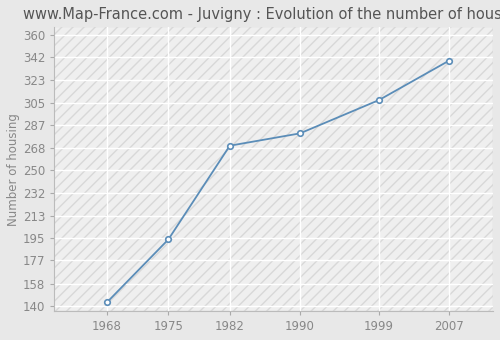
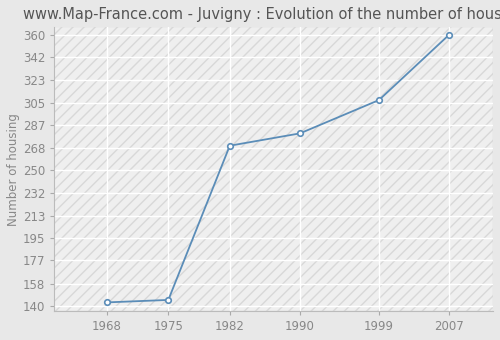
1975: 194 -> 145
2007: 339 -> 360
